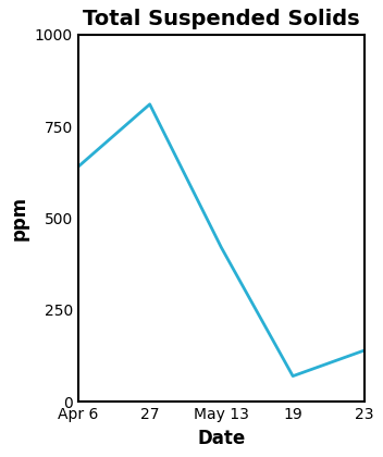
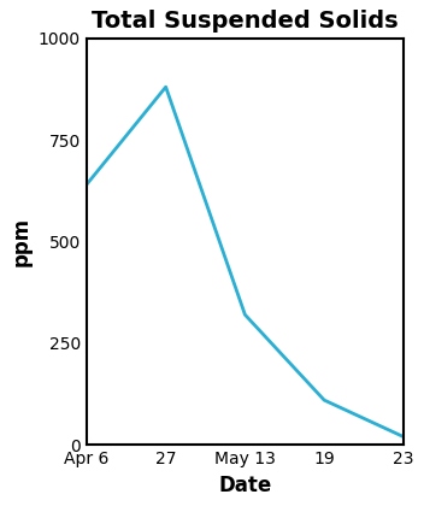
27: 810 -> 880
May 13: 420 -> 320
19: 70 -> 110
23: 140 -> 20
